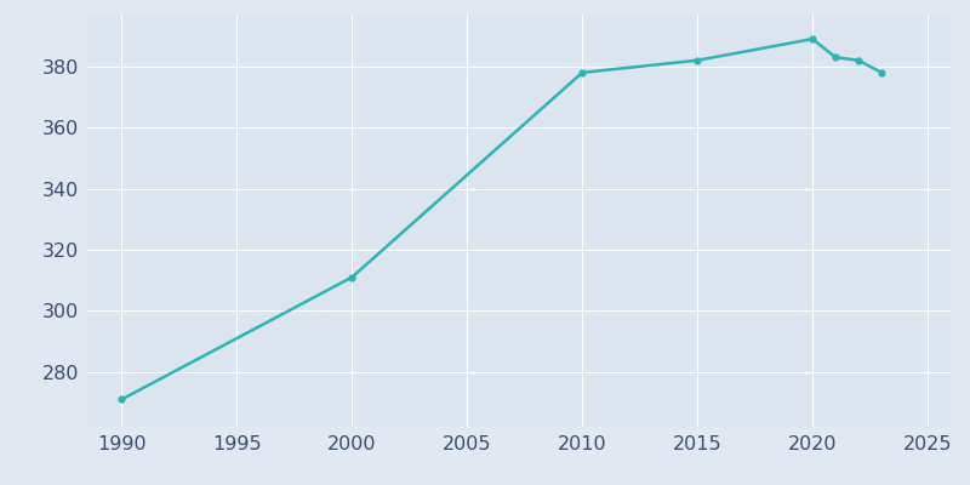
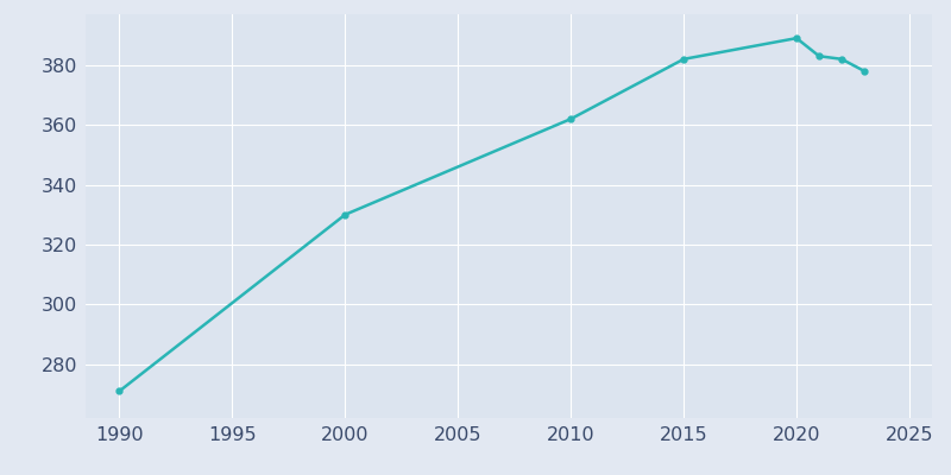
2000: 311 -> 330
2010: 378 -> 362
